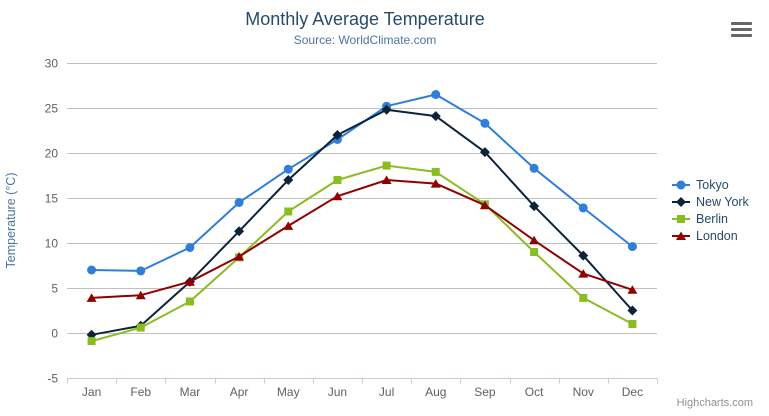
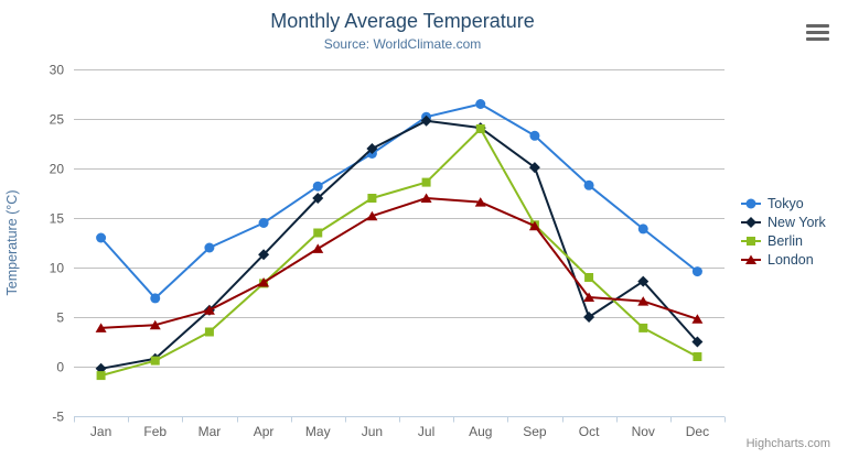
Tokyo/Jan: 7 -> 13
Tokyo/Mar: 10 -> 12
Berlin/Aug: 18 -> 24
New York/Oct: 14 -> 5
London/Oct: 10 -> 7
